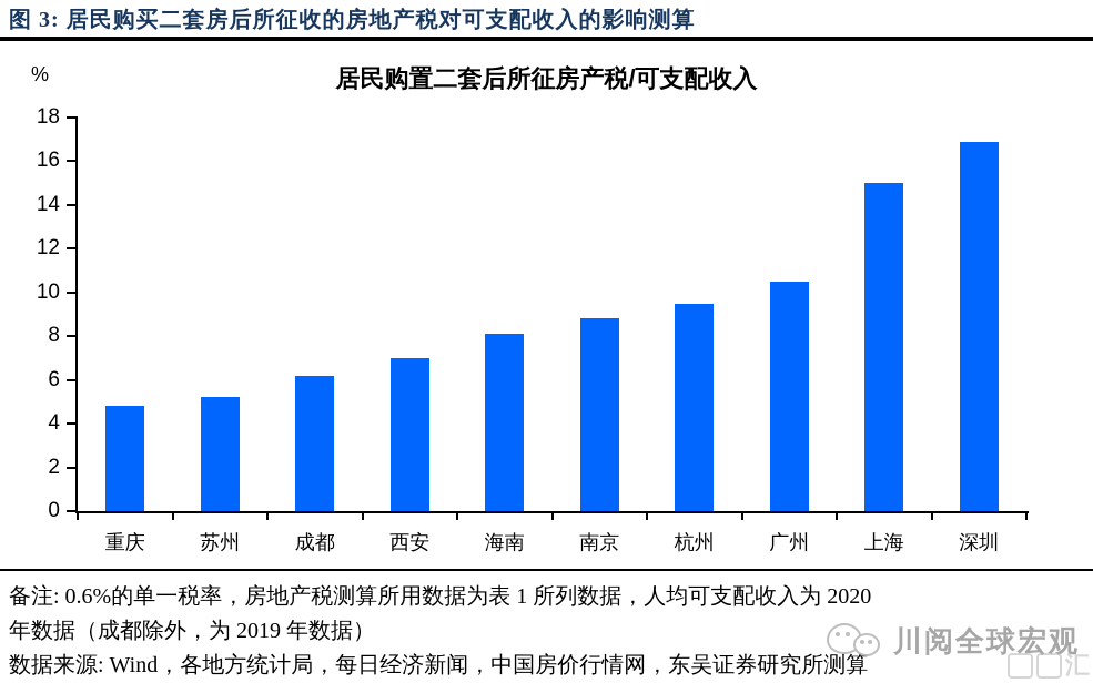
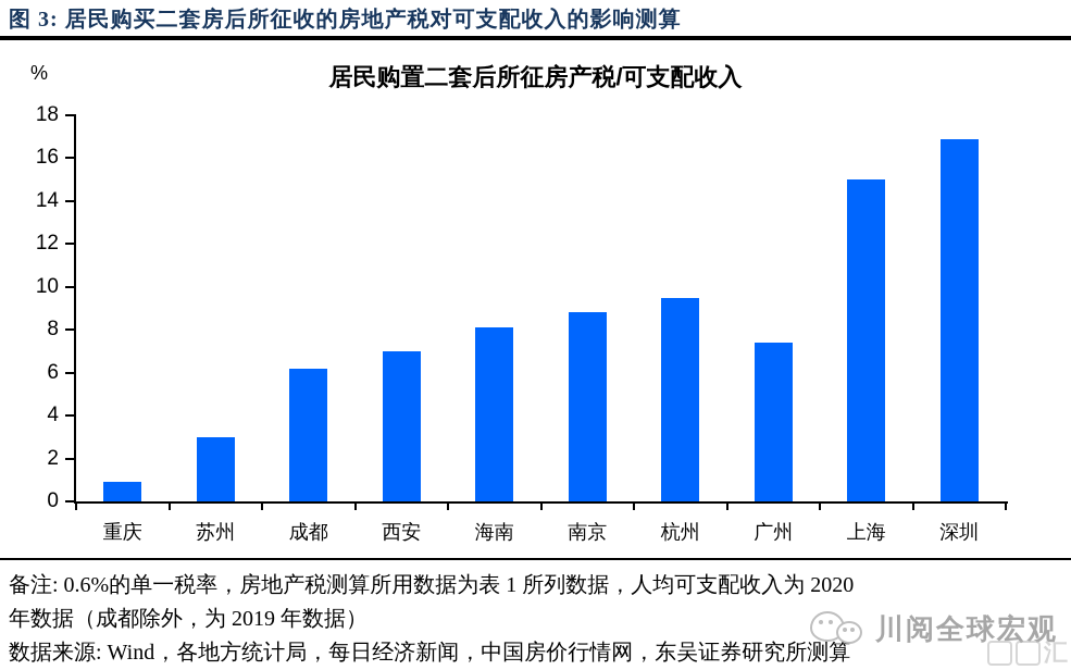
重庆: 4.8 -> 0.9
苏州: 5.2 -> 3.0
广州: 10.5 -> 7.4
